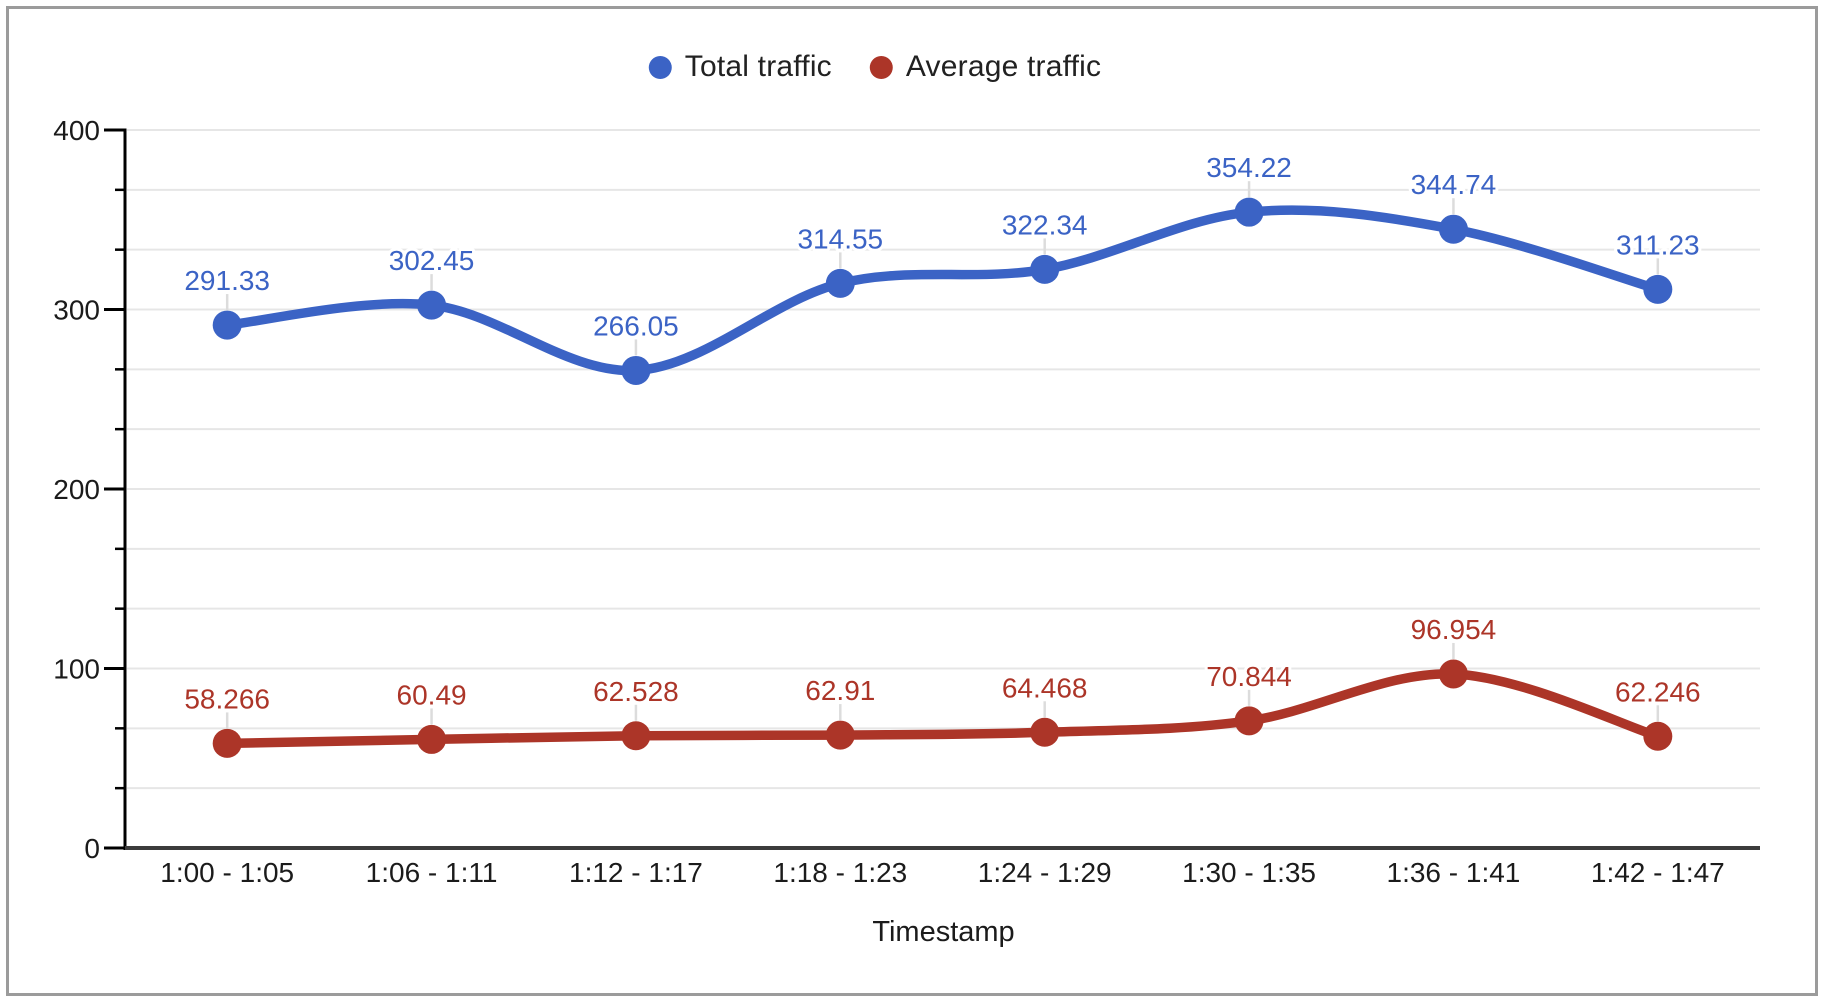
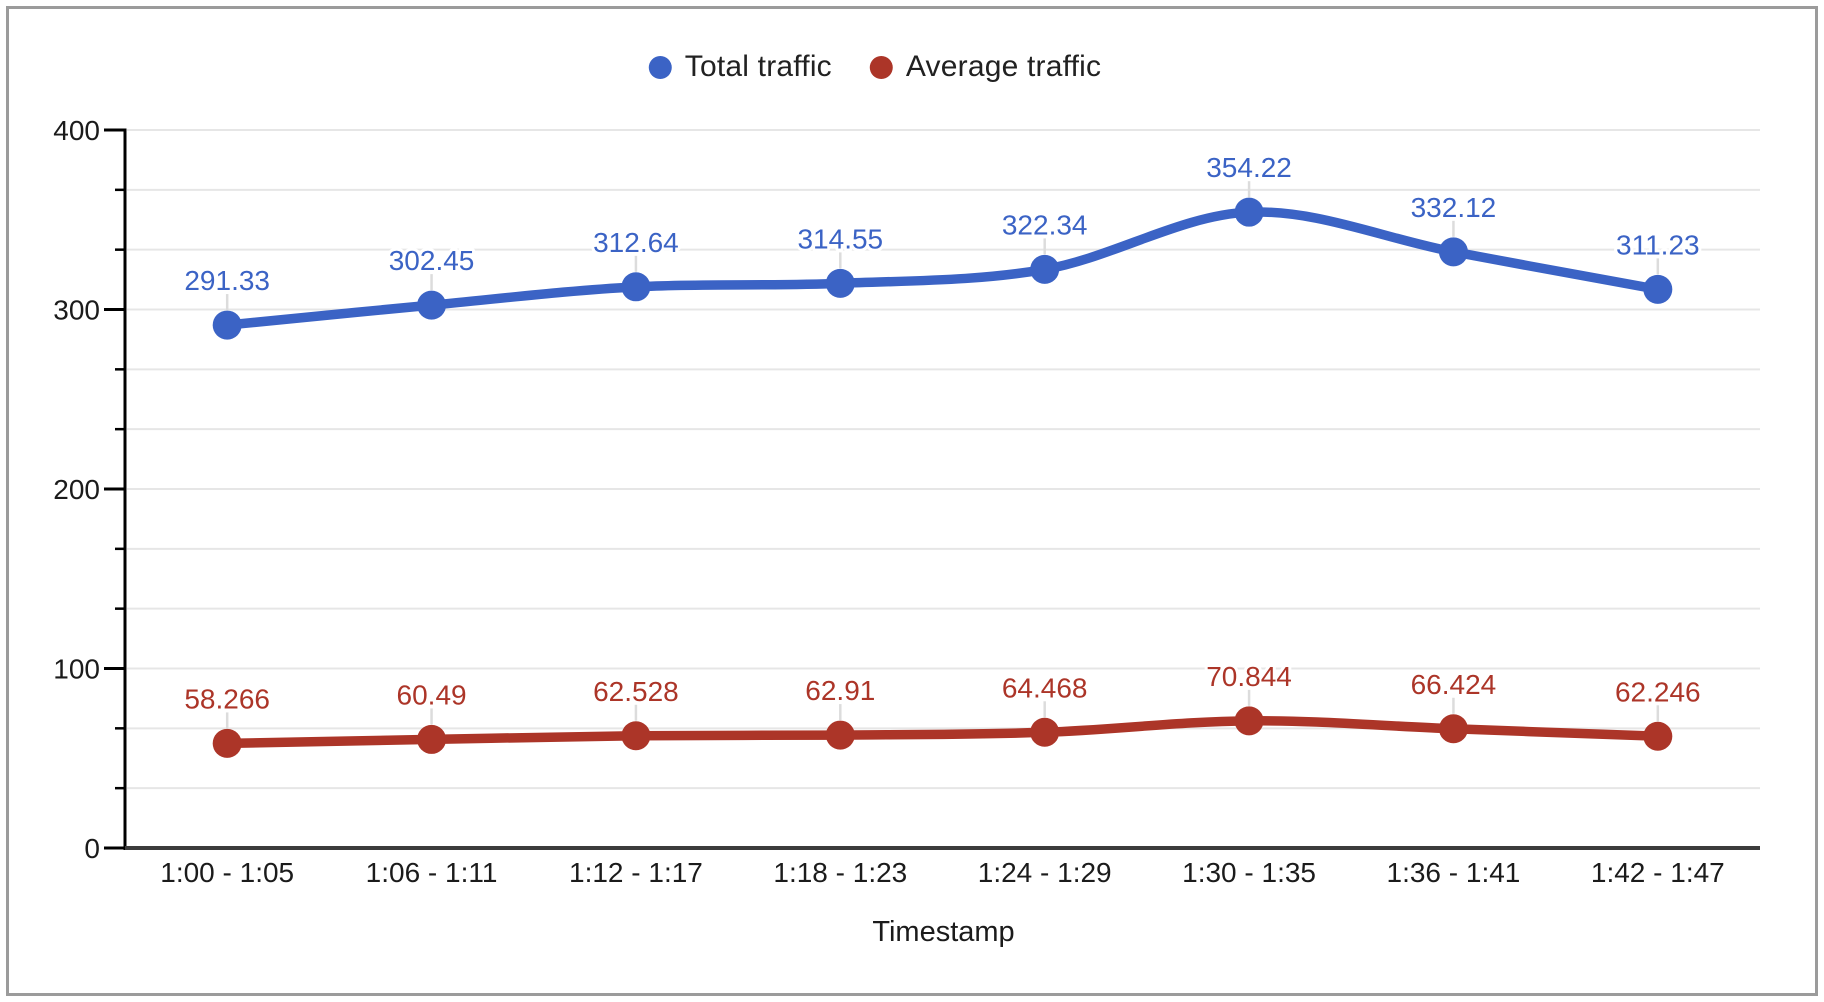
Total traffic/1:12 - 1:17: 266.05 -> 312.64
Total traffic/1:36 - 1:41: 344.74 -> 332.12
Average traffic/1:36 - 1:41: 96.954 -> 66.424
